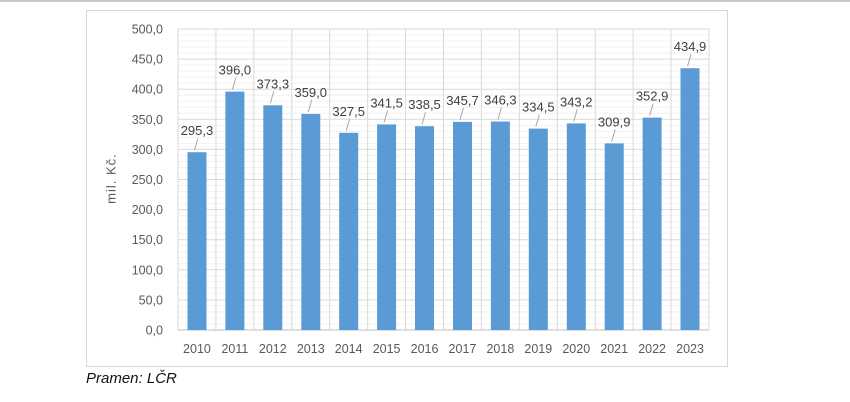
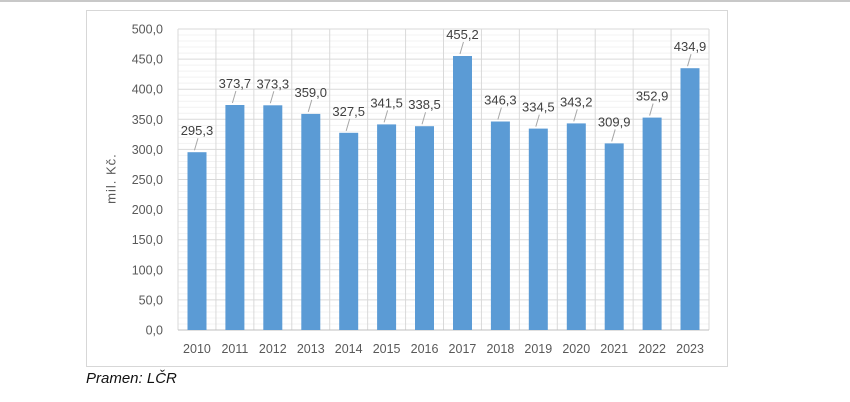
2011: 396,0 -> 373,7
2017: 345,7 -> 455,2
